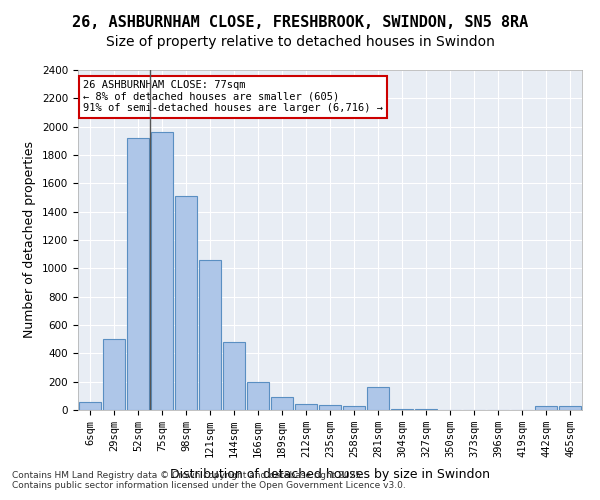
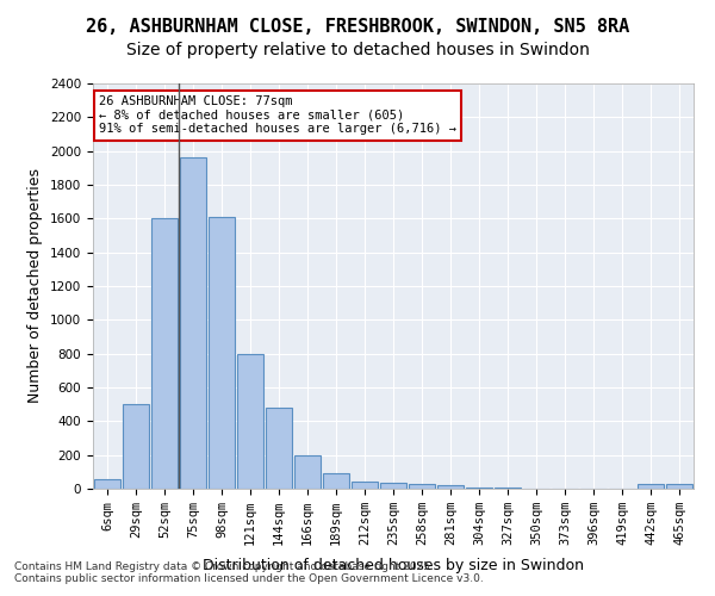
52sqm: 1920 -> 1600
98sqm: 1510 -> 1610
121sqm: 1060 -> 800
281sqm: 160 -> 20
